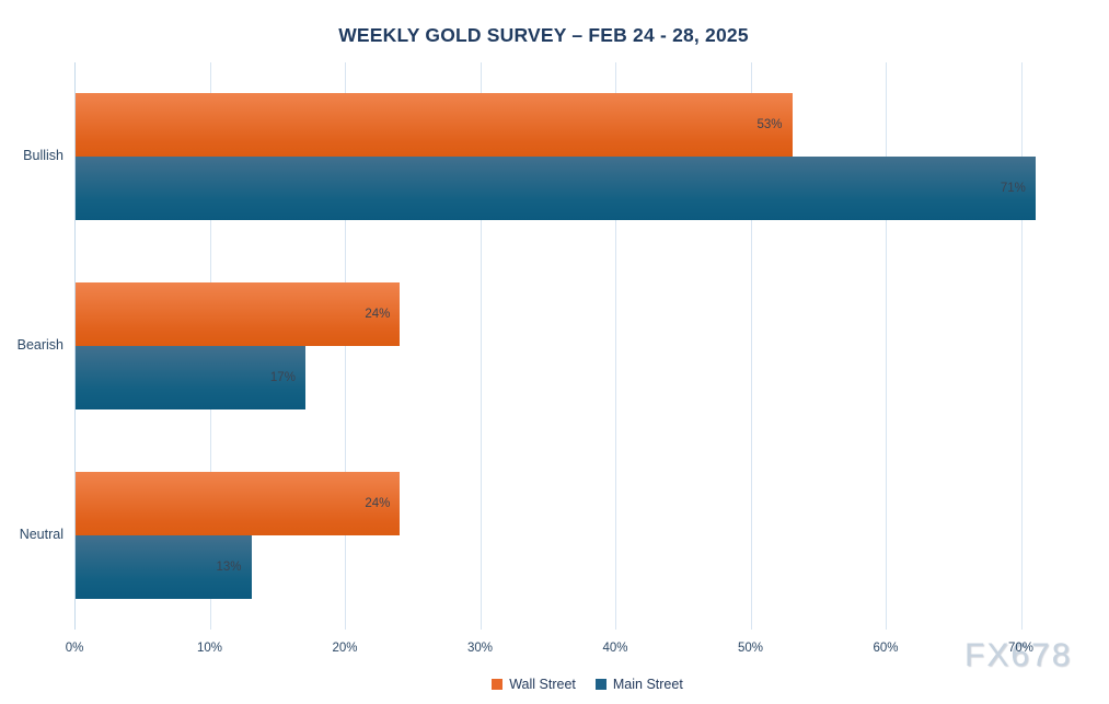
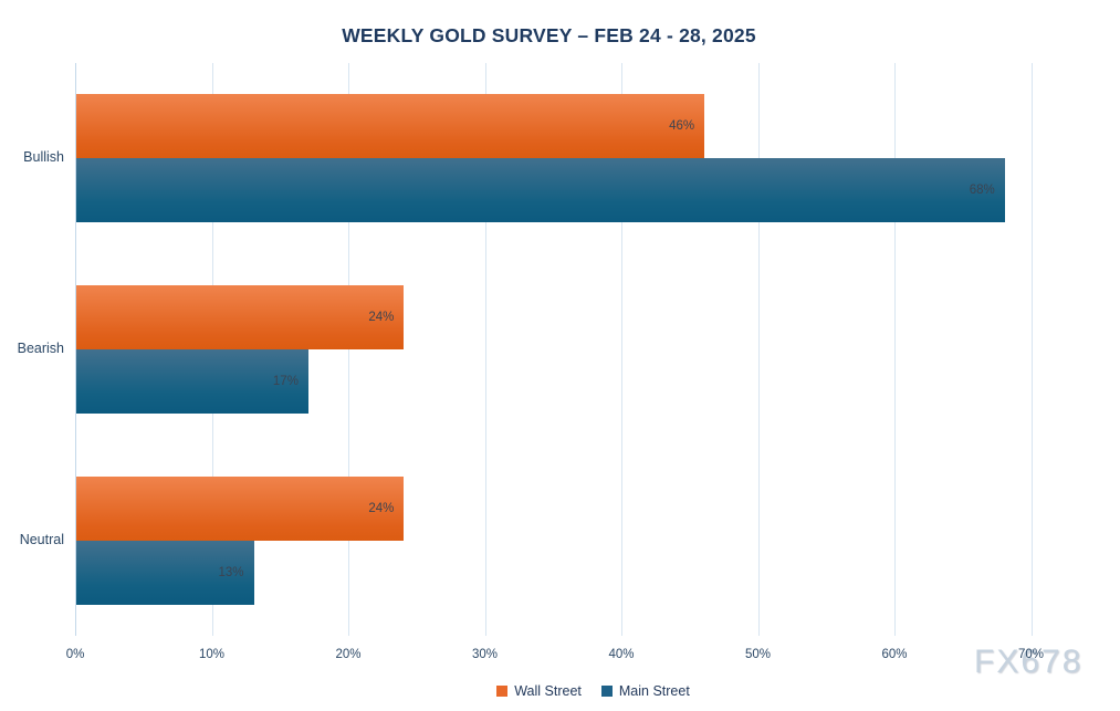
Wall Street/Bullish: 53% -> 46%
Main Street/Bullish: 71% -> 68%
